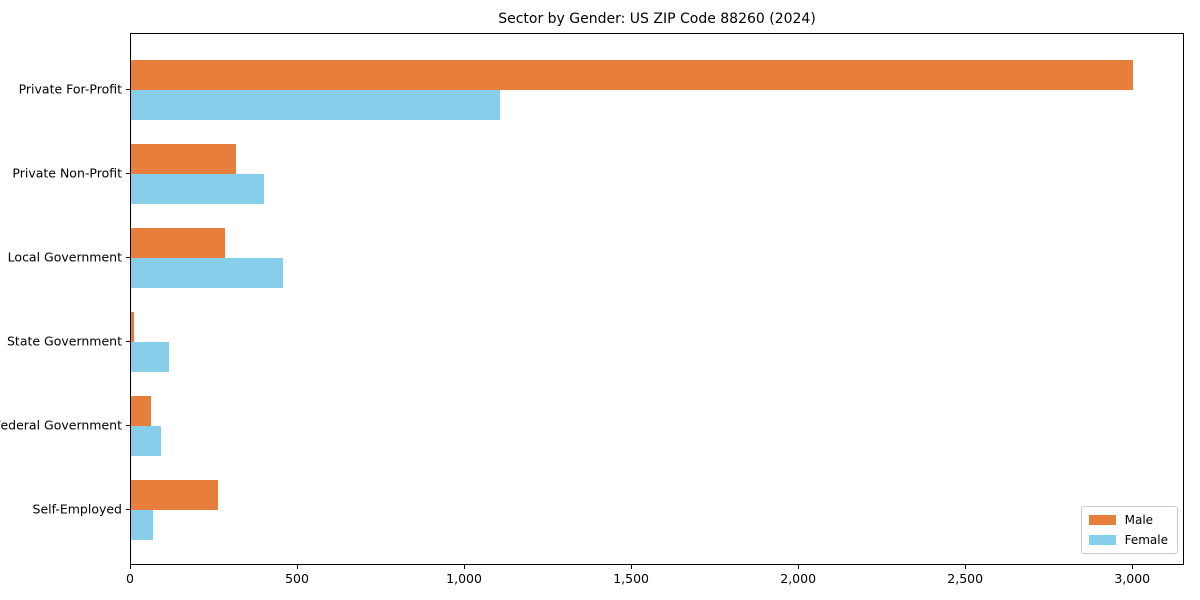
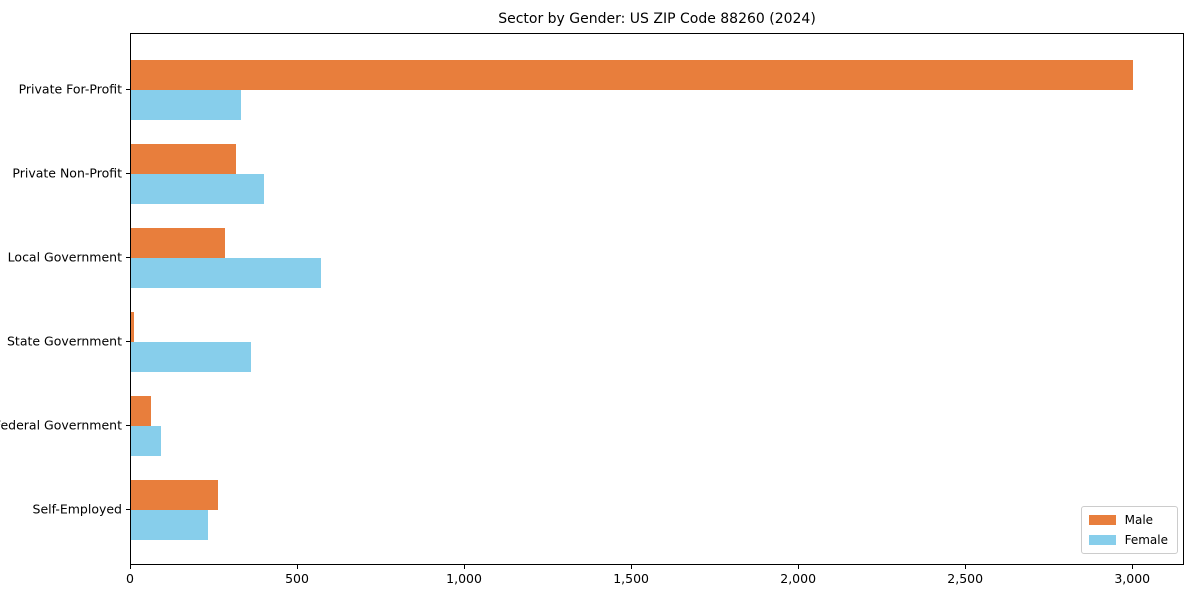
Female/Private For-Profit: 1110 -> 330
Female/Local Government: 460 -> 570
Female/State Government: 120 -> 360
Female/Self-Employed: 70 -> 230
